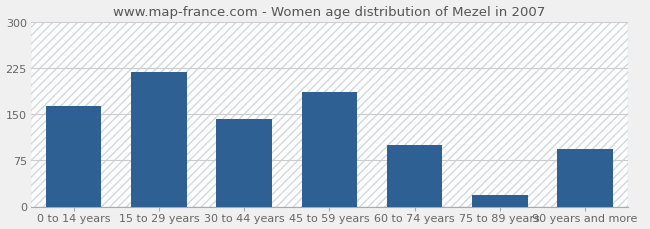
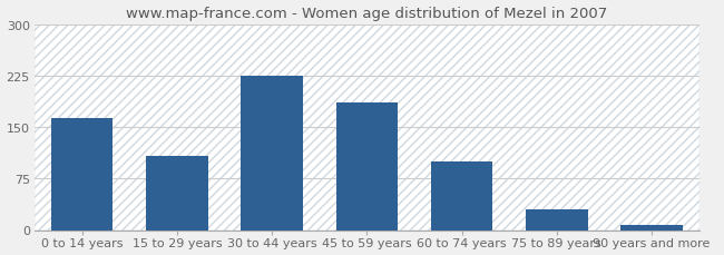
15 to 29 years: 218 -> 108
30 to 44 years: 142 -> 224
75 to 89 years: 18 -> 30
90 years and more: 94 -> 8
